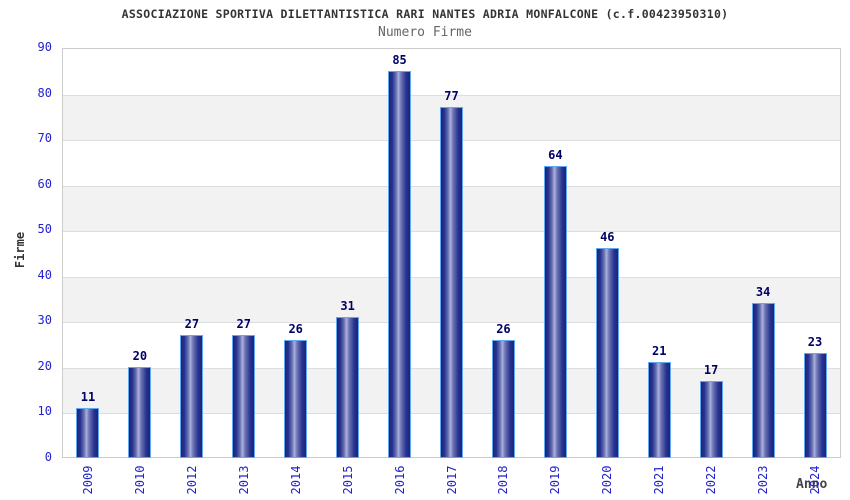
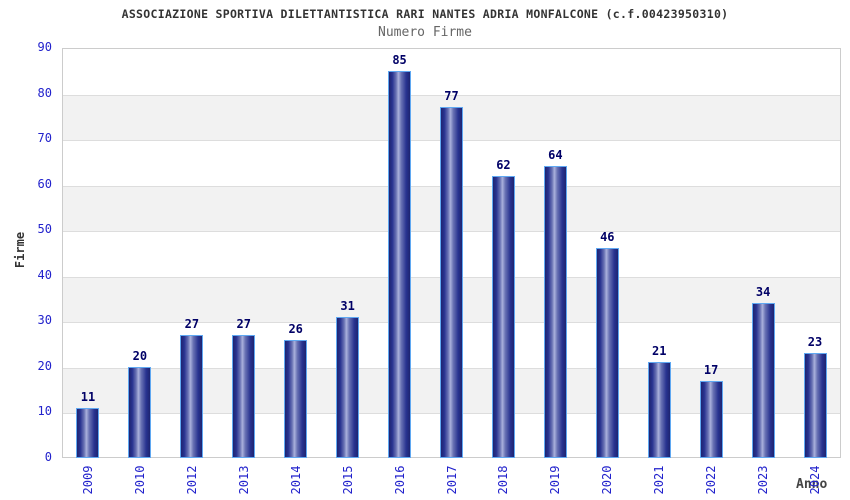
2018: 26 -> 62
